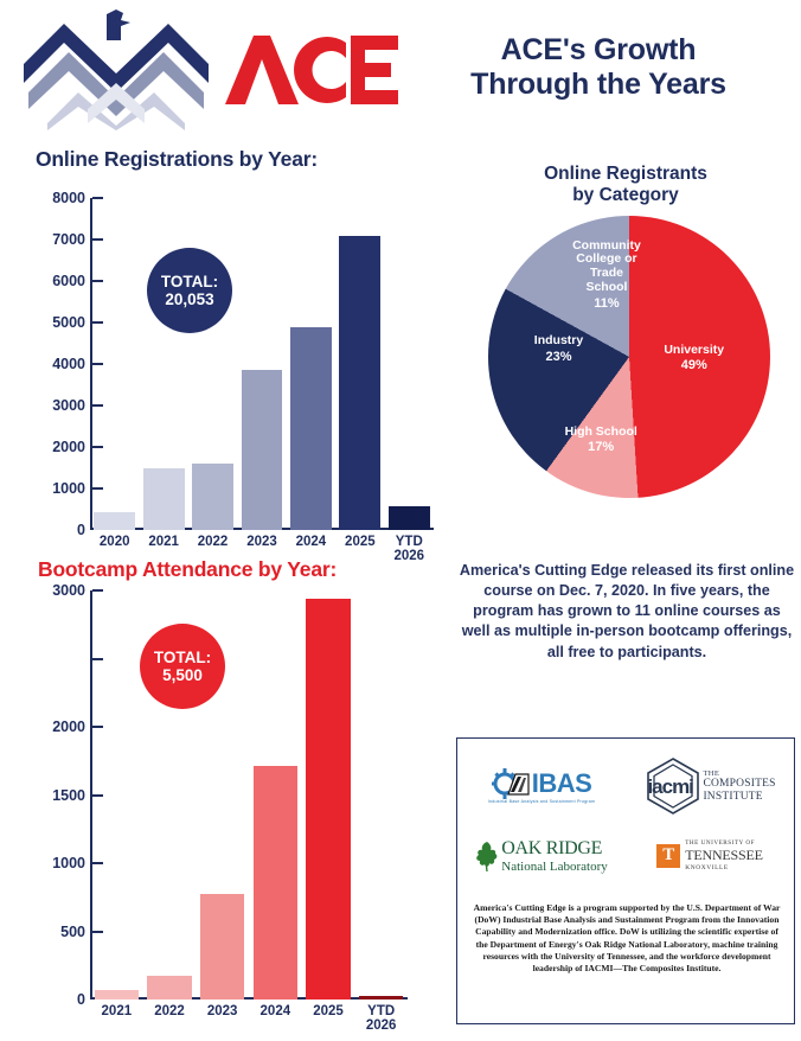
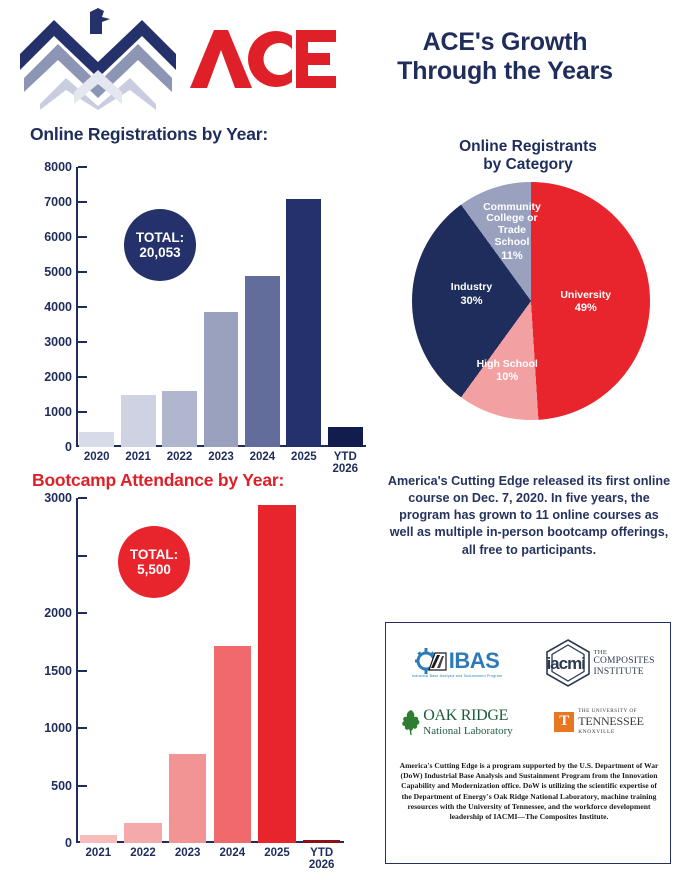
Online Registrants by Category/Industry: 23% -> 30%
Online Registrants by Category/High School: 17% -> 10%
